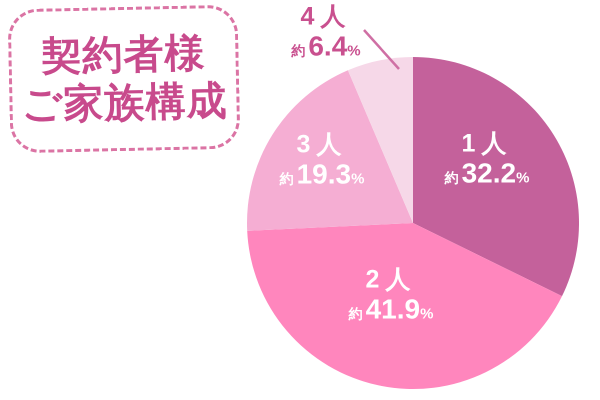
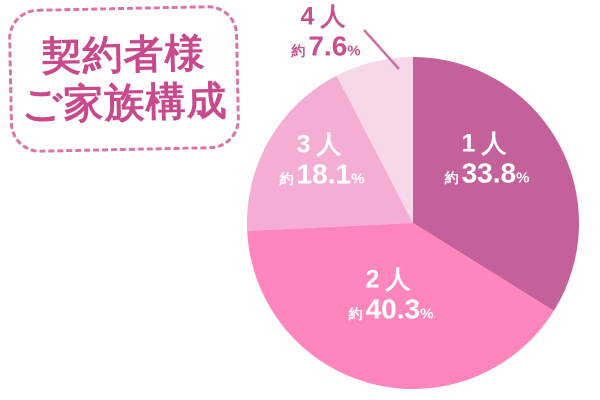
1人: 32.2 -> 33.8
2人: 41.9 -> 40.3
3人: 19.3 -> 18.1
4人: 6.4 -> 7.6
